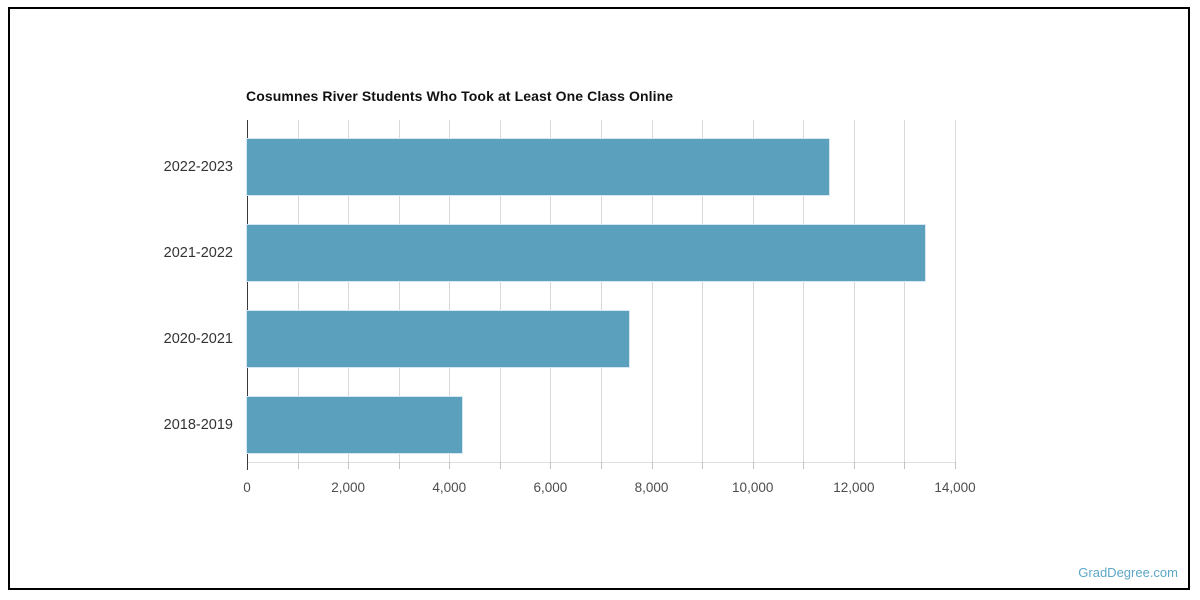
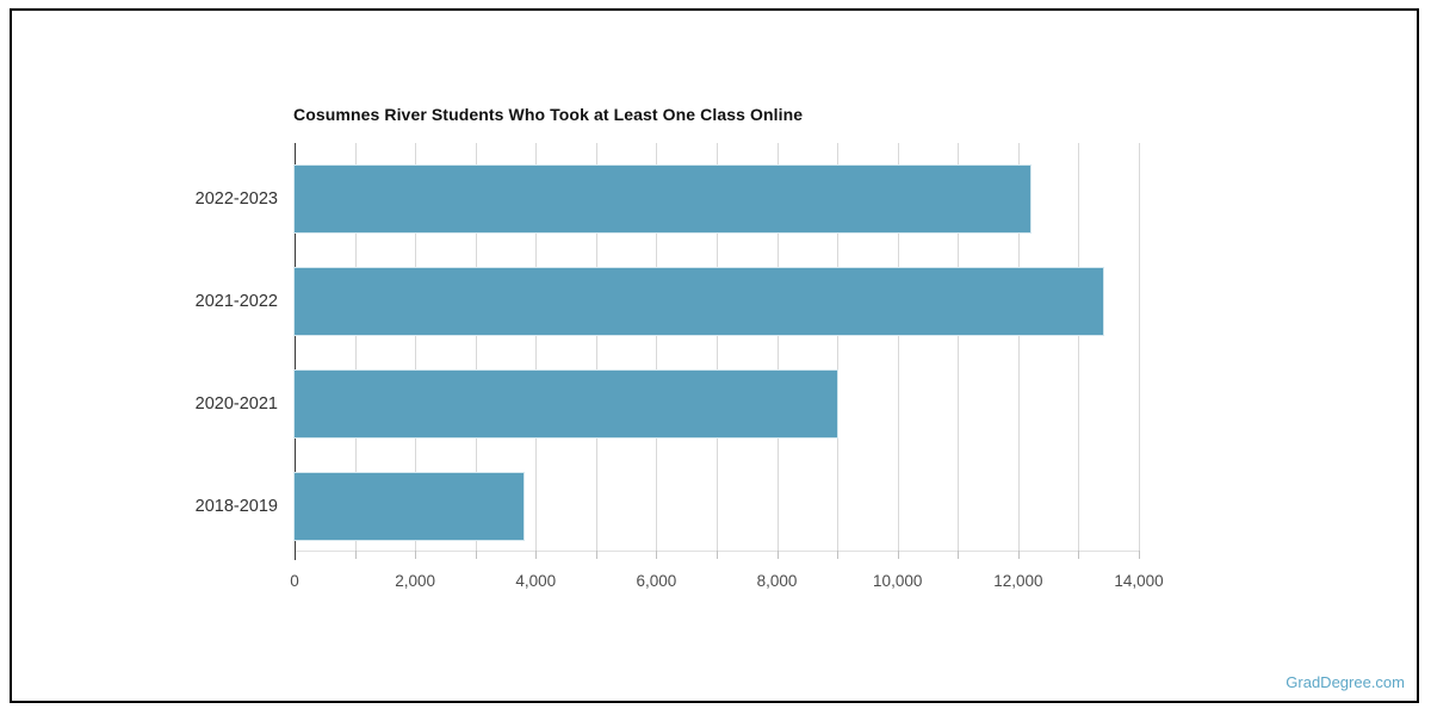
2022-2023: 11500 -> 12200
2020-2021: 7600 -> 9000
2018-2019: 4200 -> 3800
